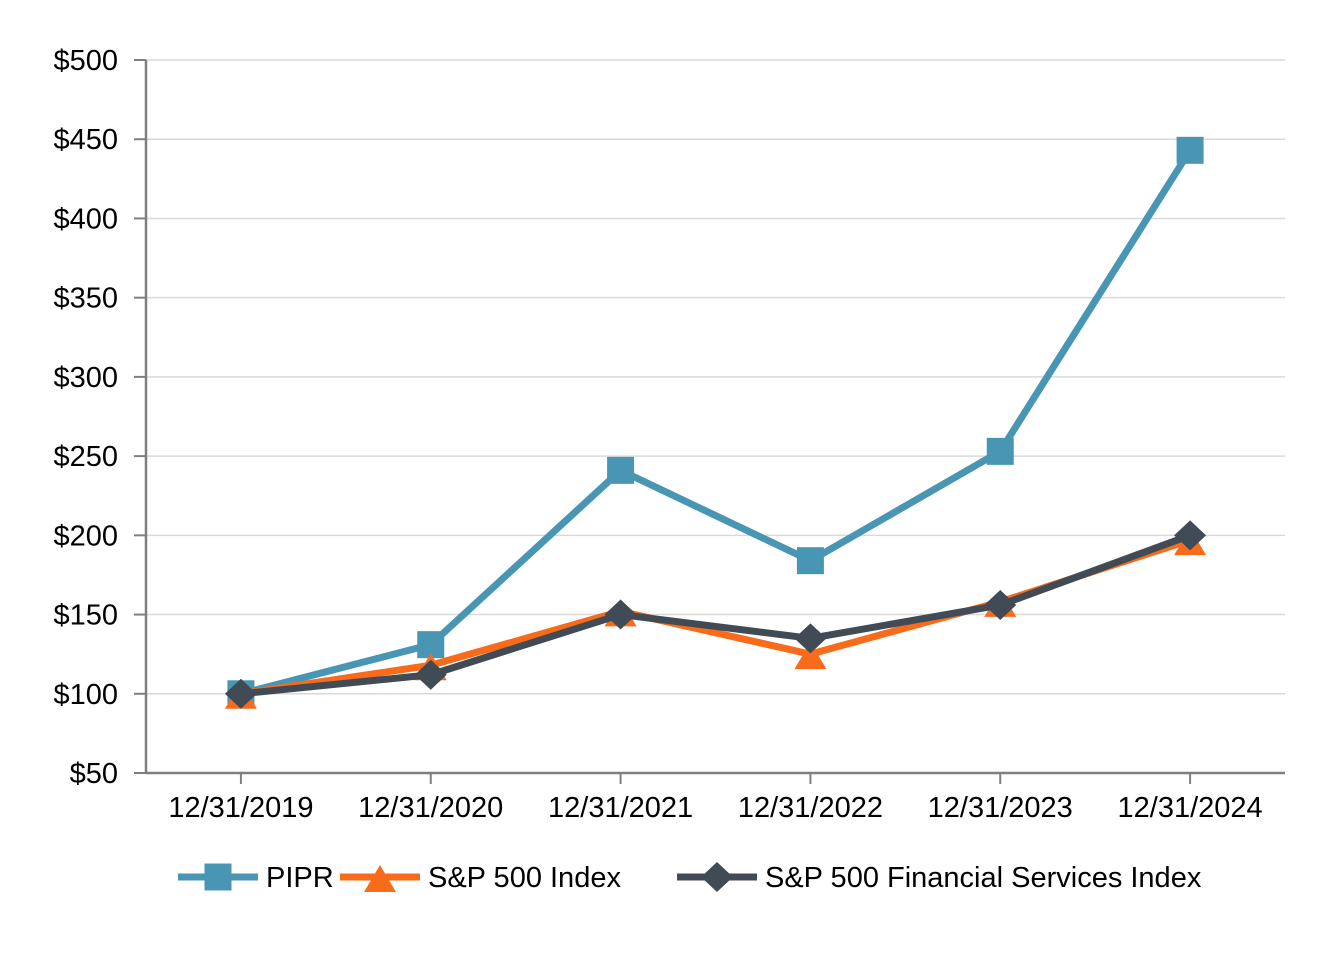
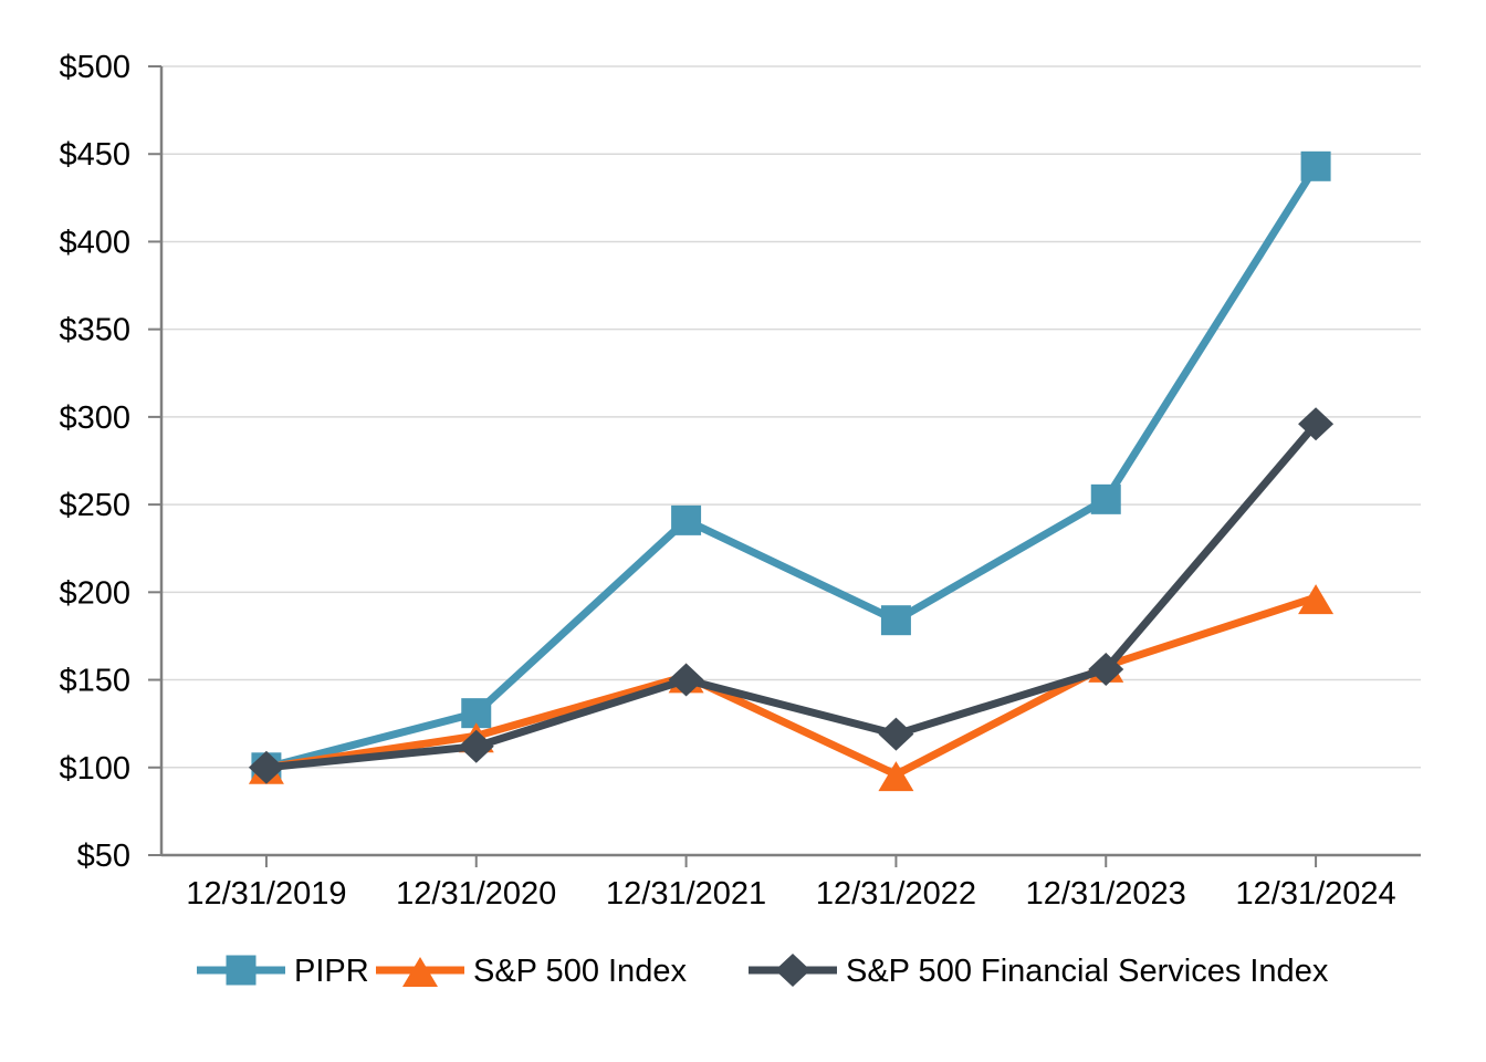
S&P 500 Index/12/31/2022: $125 -> $96
S&P 500 Financial Services Index/12/31/2022: $135 -> $119
S&P 500 Financial Services Index/12/31/2024: $200 -> $296
